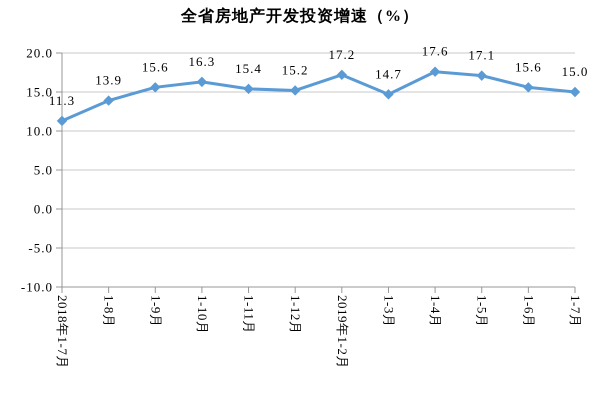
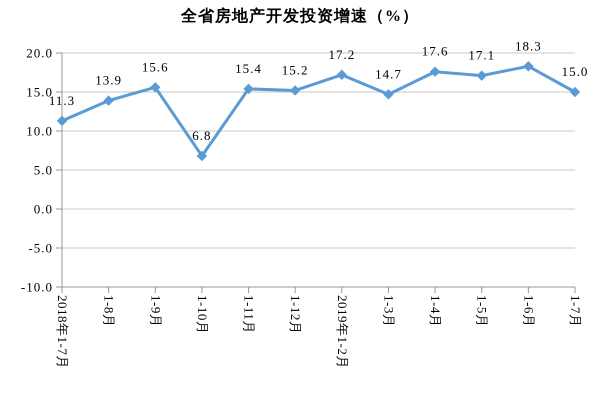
1-10月: 16.3 -> 6.8
1-6月: 15.6 -> 18.3
